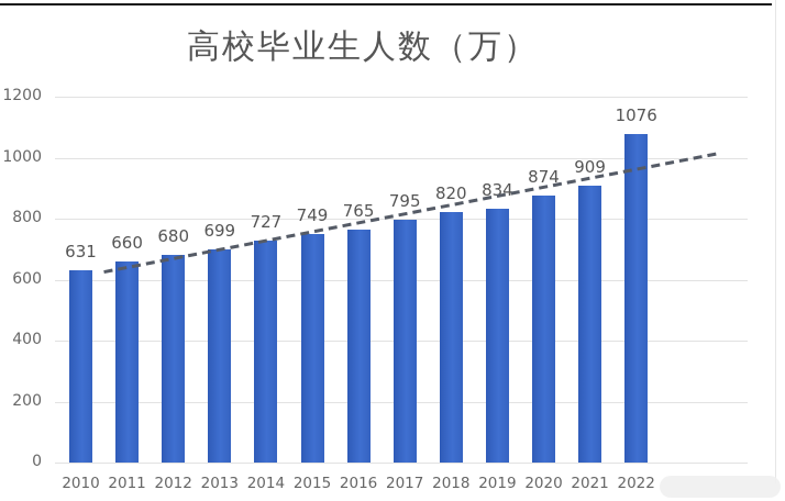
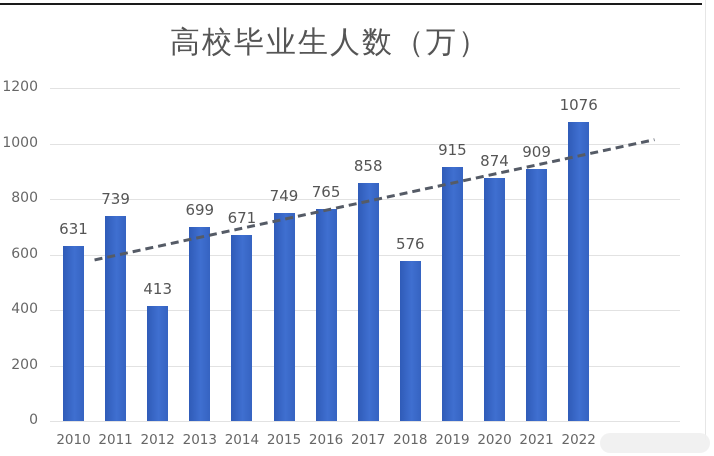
2011: 660 -> 739
2012: 680 -> 413
2014: 727 -> 671
2017: 795 -> 858
2018: 820 -> 576
2019: 834 -> 915
